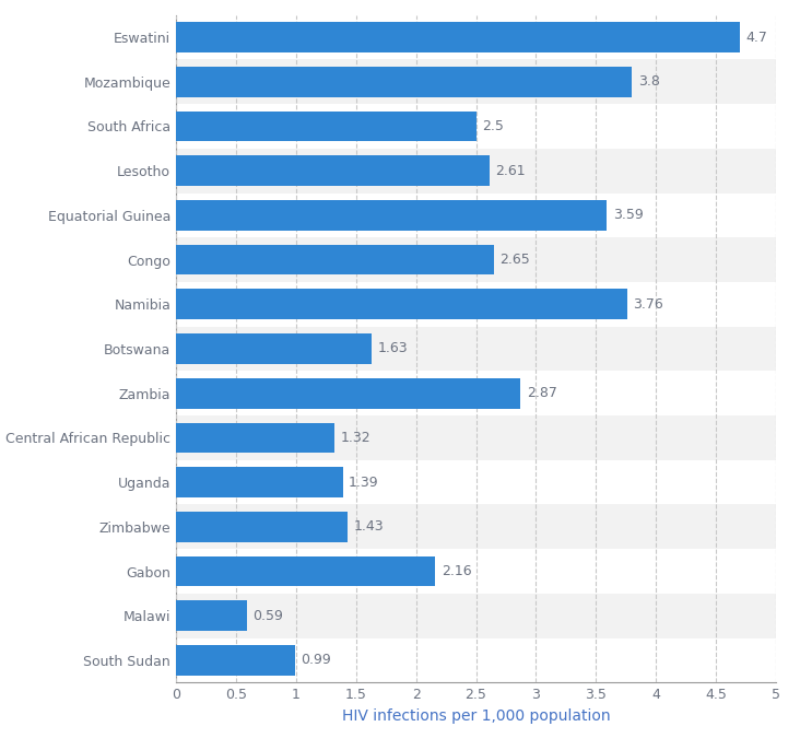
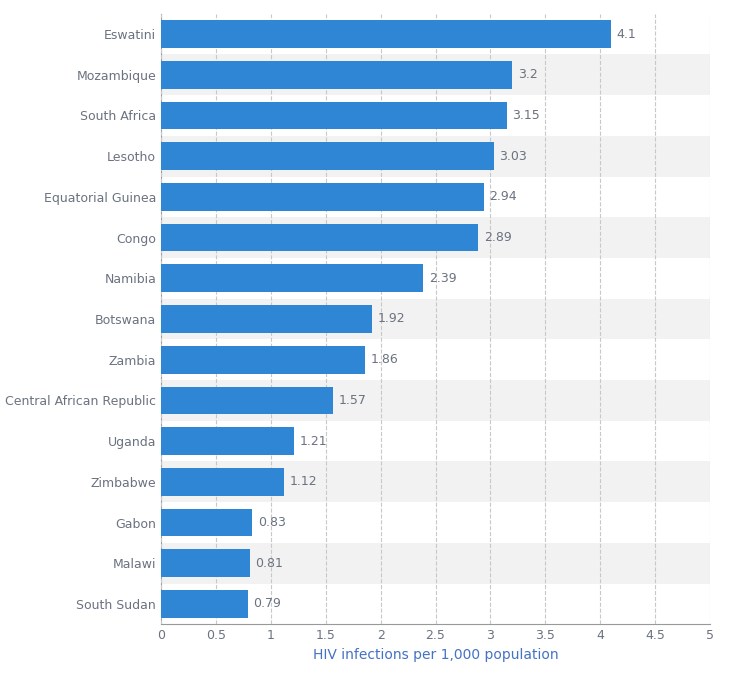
Eswatini: 4.7 -> 4.1
Mozambique: 3.8 -> 3.2
South Africa: 2.5 -> 3.15
Lesotho: 2.61 -> 3.03
Equatorial Guinea: 3.59 -> 2.94
Congo: 2.65 -> 2.89
Namibia: 3.76 -> 2.39
Botswana: 1.63 -> 1.92
Zambia: 2.87 -> 1.86
Central African Republic: 1.32 -> 1.57
Uganda: 1.39 -> 1.21
Zimbabwe: 1.43 -> 1.12
Gabon: 2.16 -> 0.83
Malawi: 0.59 -> 0.81
South Sudan: 0.99 -> 0.79
